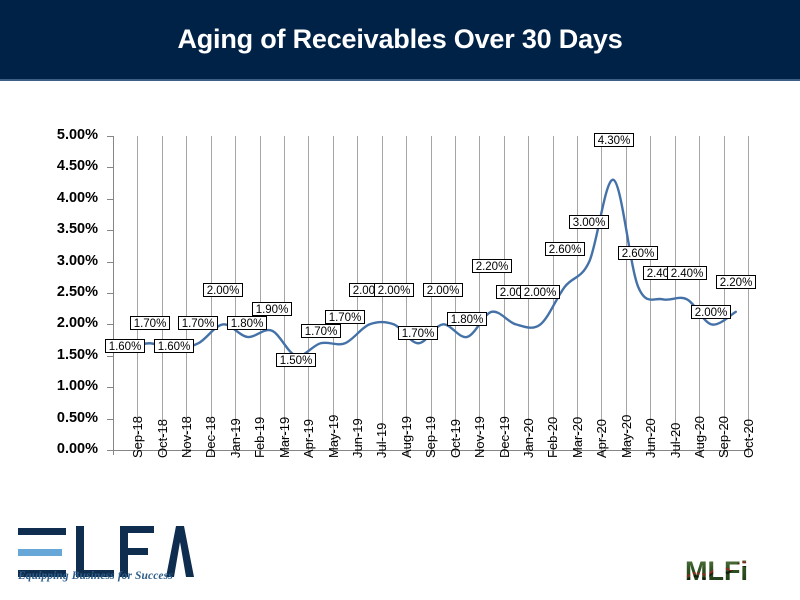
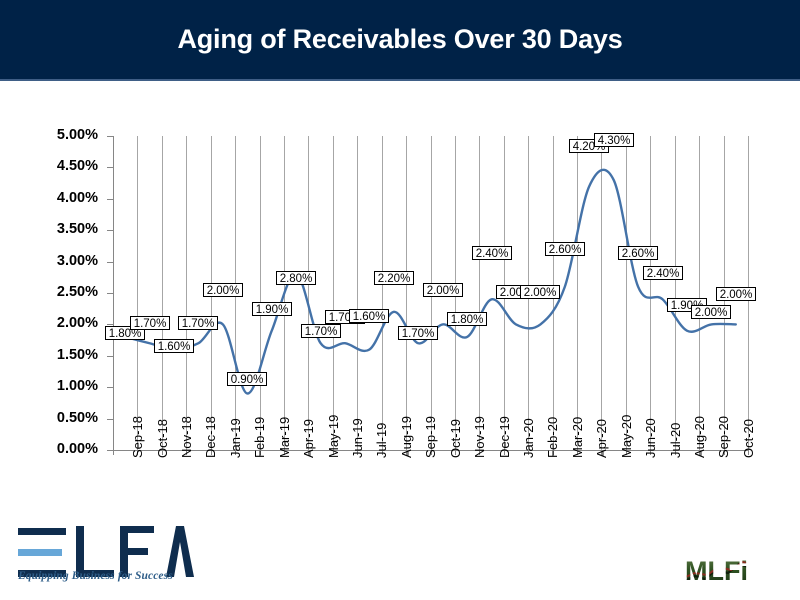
Sep-18: 1.60% -> 1.80%
Feb-19: 1.80% -> 0.90%
Apr-19: 1.50% -> 2.80%
Jul-19: 2.00% -> 1.60%
Aug-19: 2.00% -> 2.20%
Dec-19: 2.20% -> 2.40%
Apr-20: 3.00% -> 4.20%
Aug-20: 2.40% -> 1.90%
Oct-20: 2.20% -> 2.00%
